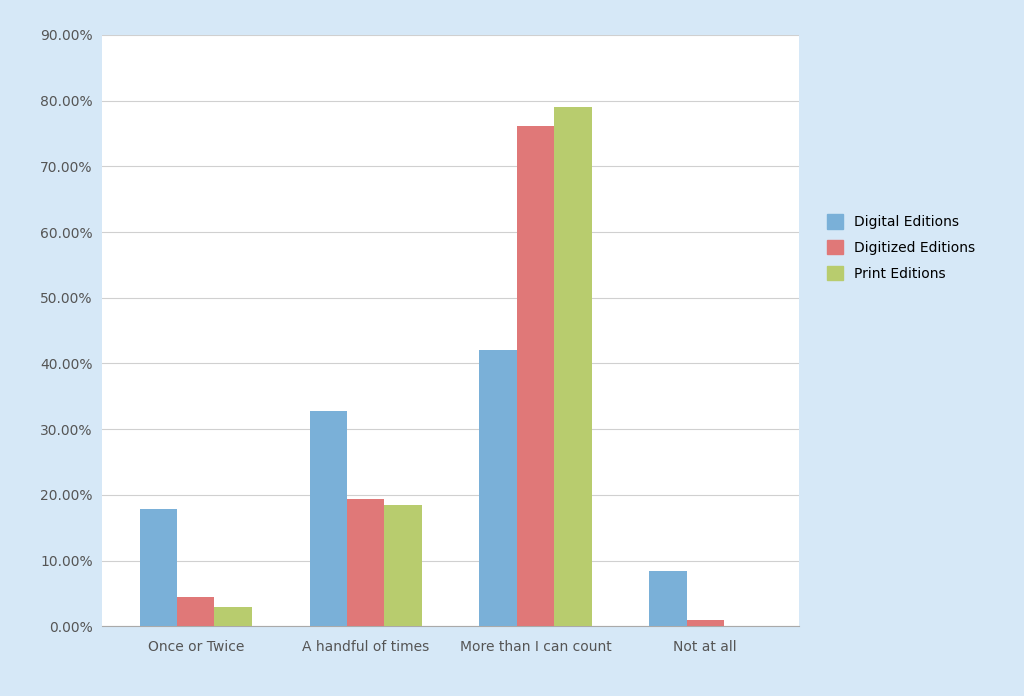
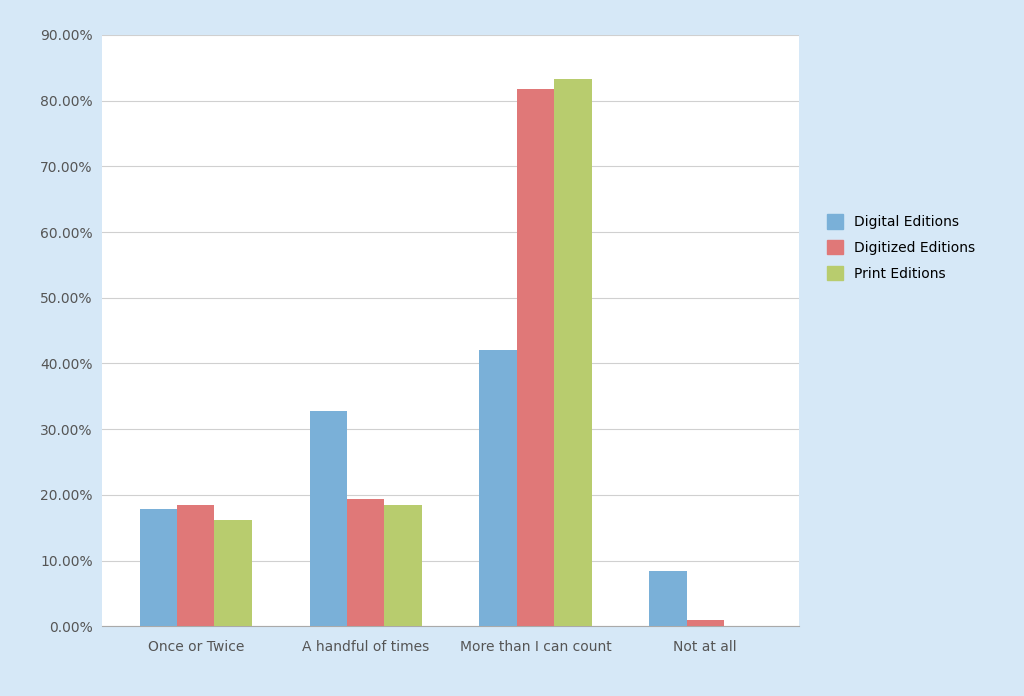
Digitized Editions/Once or Twice: 4.5% -> 18.4%
Print Editions/Once or Twice: 3.0% -> 16.2%
Digitized Editions/More than I can count: 76.2% -> 81.8%
Print Editions/More than I can count: 79.0% -> 83.2%
